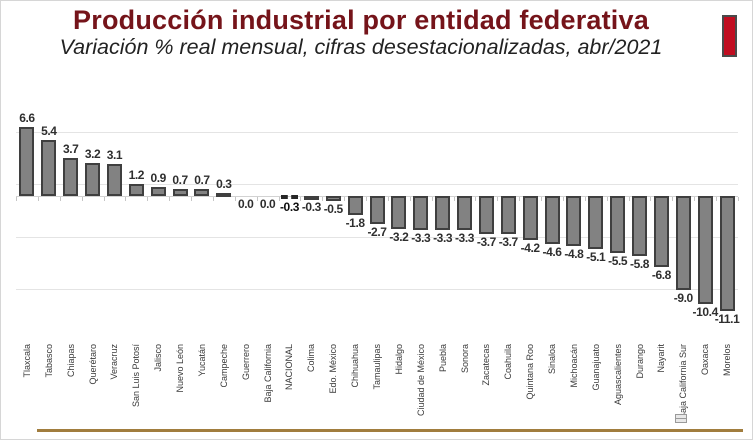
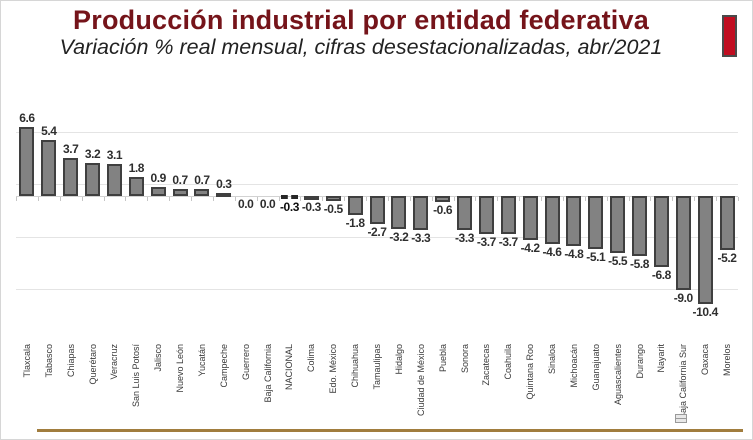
San Luis Potosí: 1.2 -> 1.8
Puebla: -3.3 -> -0.6
Morelos: -11.1 -> -5.2
